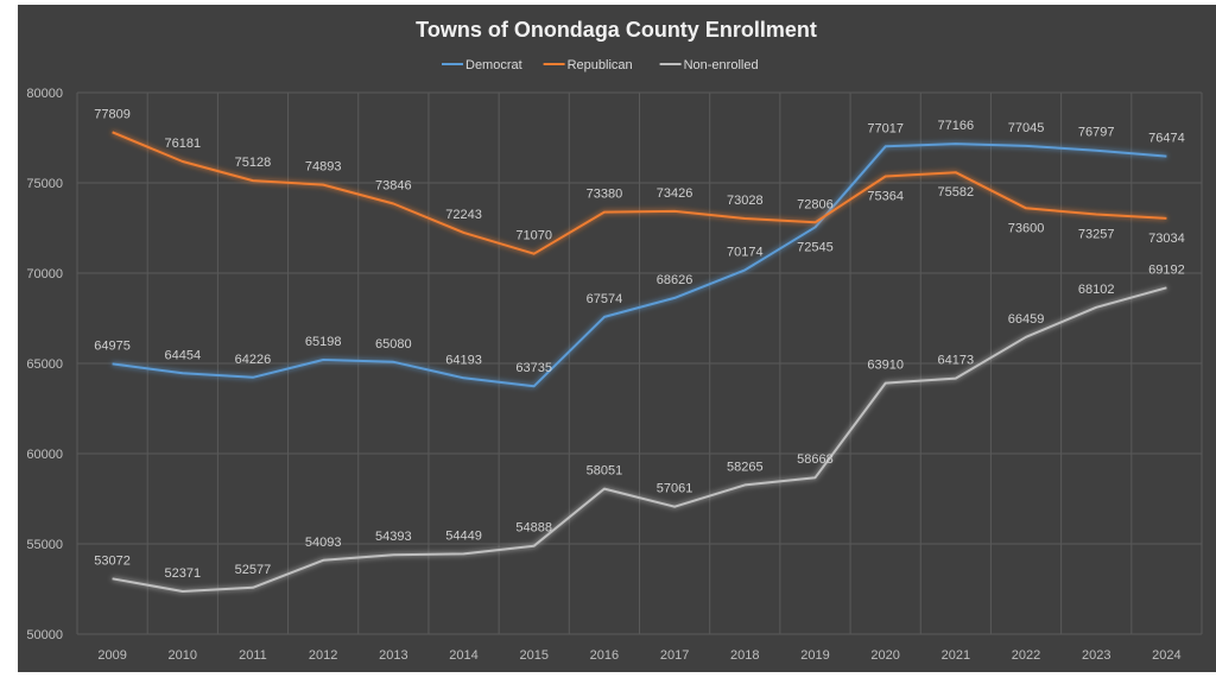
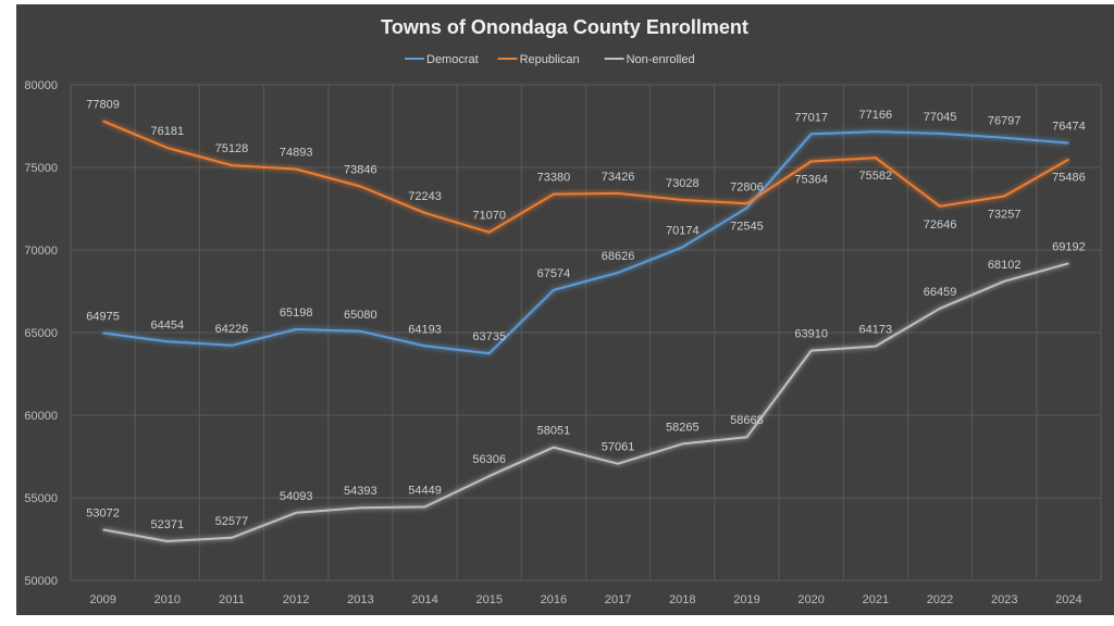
Non-enrolled/2015: 54888 -> 56306
Republican/2022: 73600 -> 72646
Republican/2024: 73034 -> 75486
